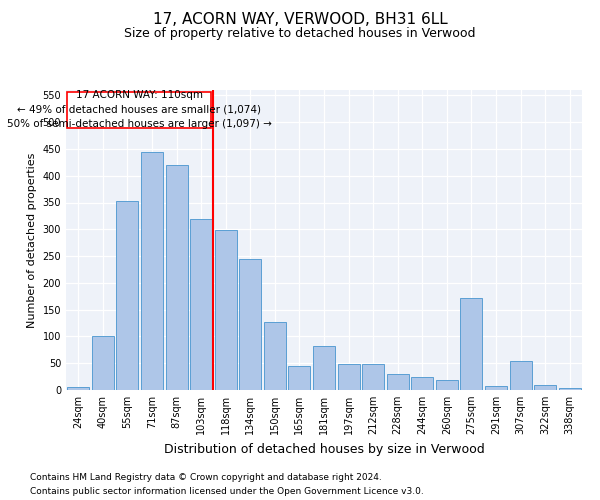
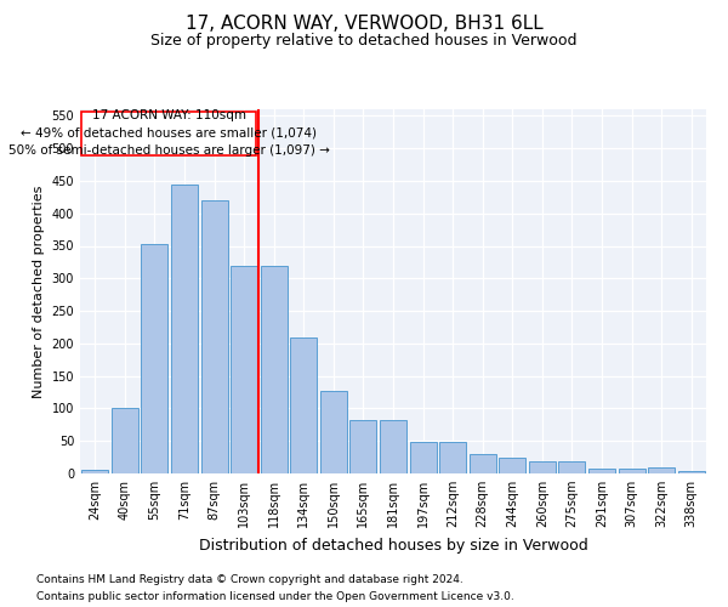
118sqm: 298 -> 320
134sqm: 244 -> 210
165sqm: 44 -> 82
275sqm: 172 -> 19
307sqm: 54 -> 8
